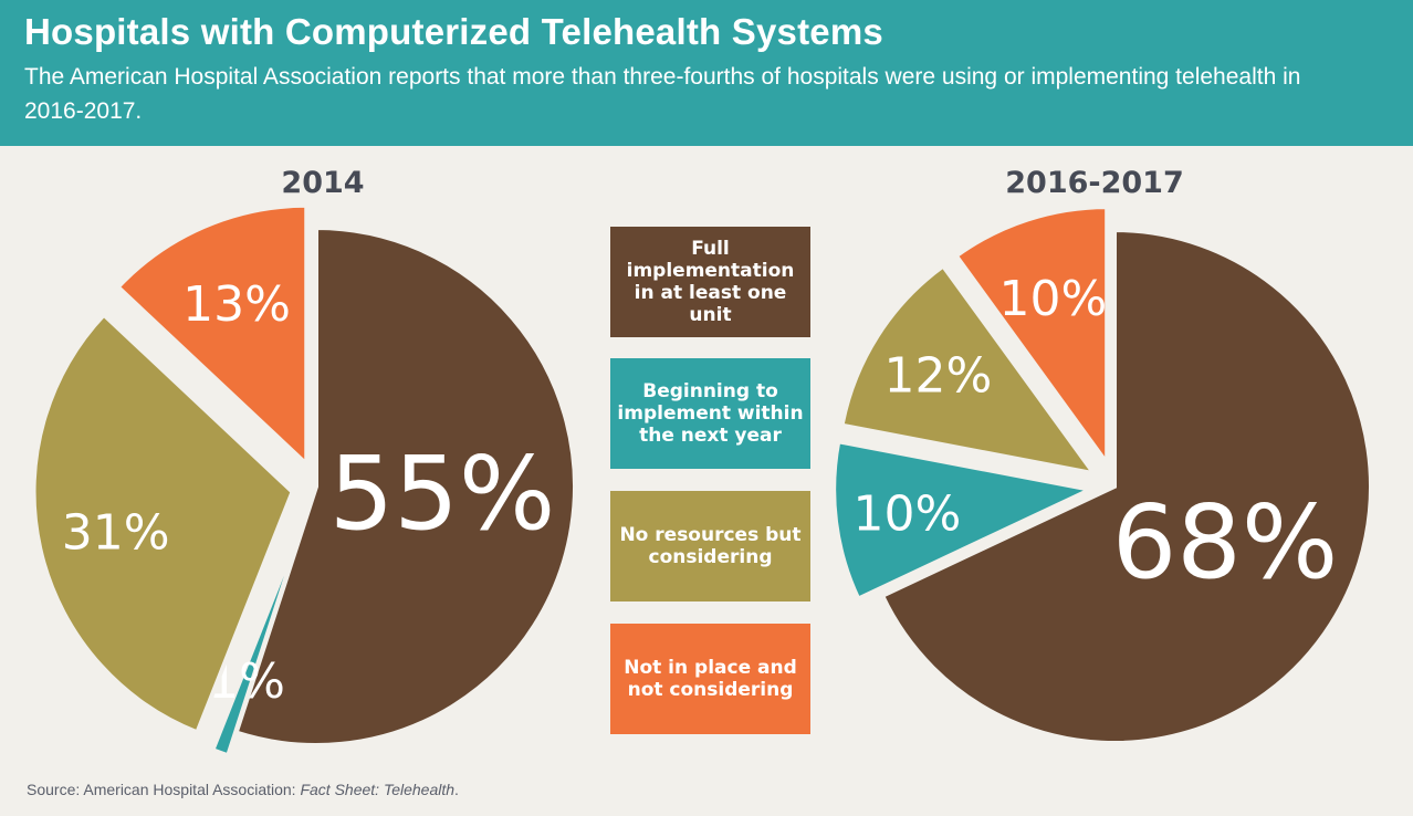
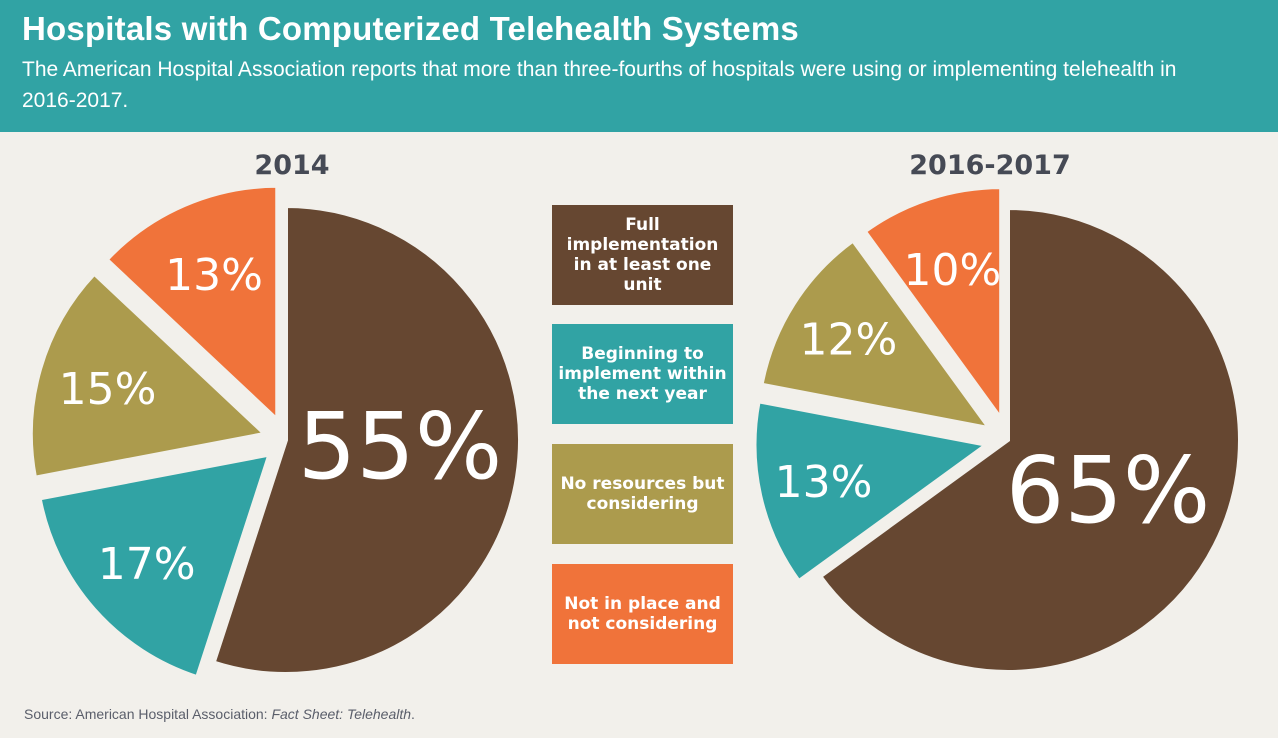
2014/Beginning to implement within the next year: 1% -> 17%
2014/No resources but considering: 31% -> 15%
2016-2017/Full implementation in at least one unit: 68% -> 65%
2016-2017/Beginning to implement within the next year: 10% -> 13%
